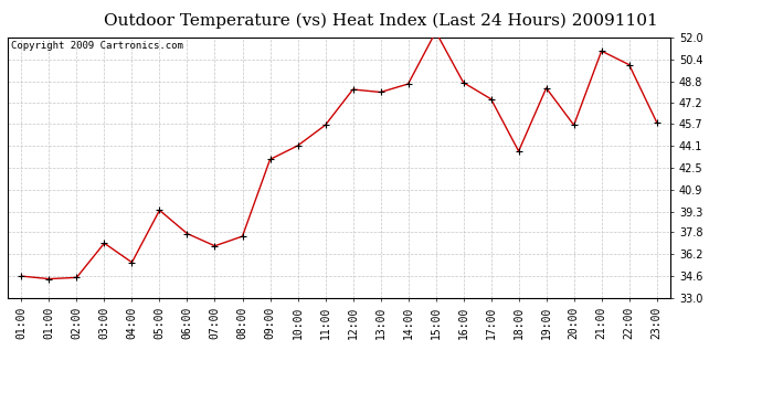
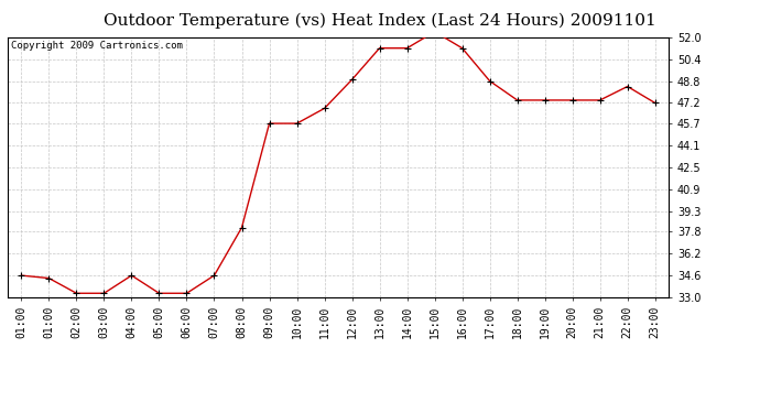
02:00: 34.5 -> 33.3
03:00: 37.0 -> 33.3
04:00: 35.6 -> 34.6
05:00: 39.4 -> 33.3
06:00: 37.7 -> 33.3
07:00: 36.8 -> 34.6
08:00: 37.5 -> 38.1
09:00: 43.1 -> 45.7
10:00: 44.1 -> 45.7
11:00: 45.6 -> 46.8
12:00: 48.2 -> 48.9
13:00: 48.0 -> 51.2
14:00: 48.6 -> 51.2
16:00: 48.7 -> 51.2
17:00: 47.5 -> 48.8
18:00: 43.7 -> 47.4
19:00: 48.3 -> 47.4
20:00: 45.6 -> 47.4
21:00: 51.0 -> 47.4
22:00: 50.0 -> 48.4
23:00: 45.8 -> 47.2
